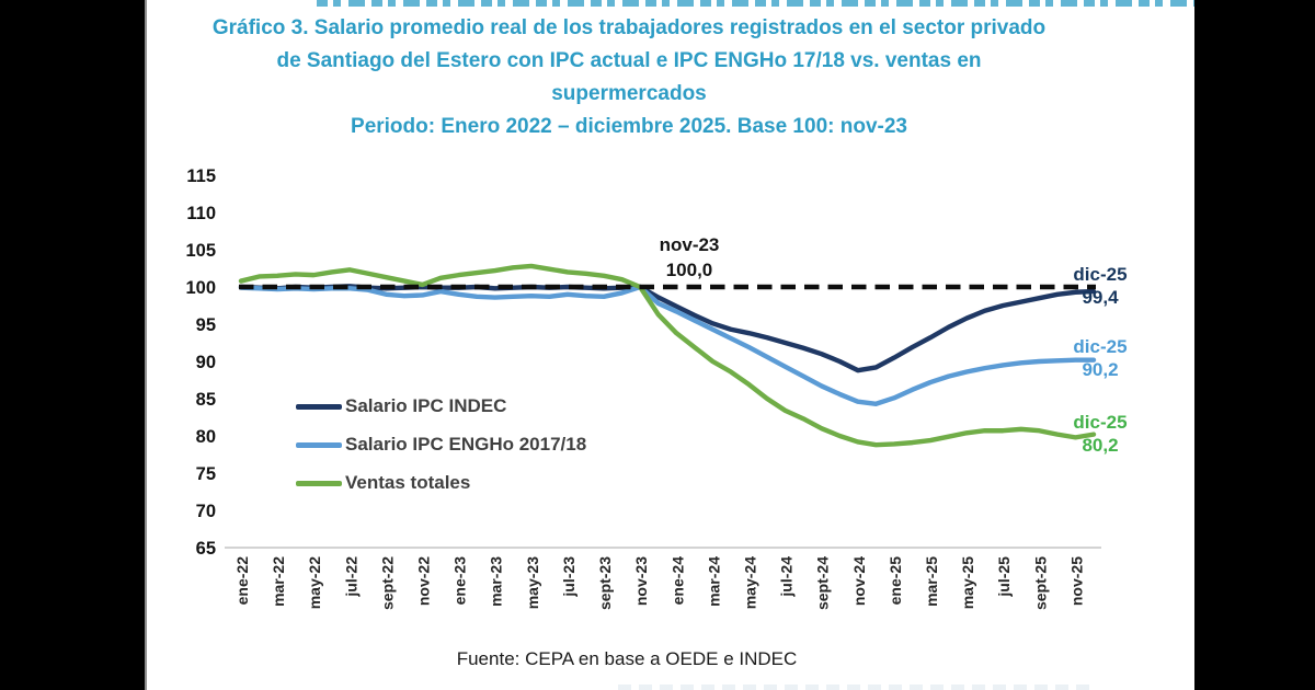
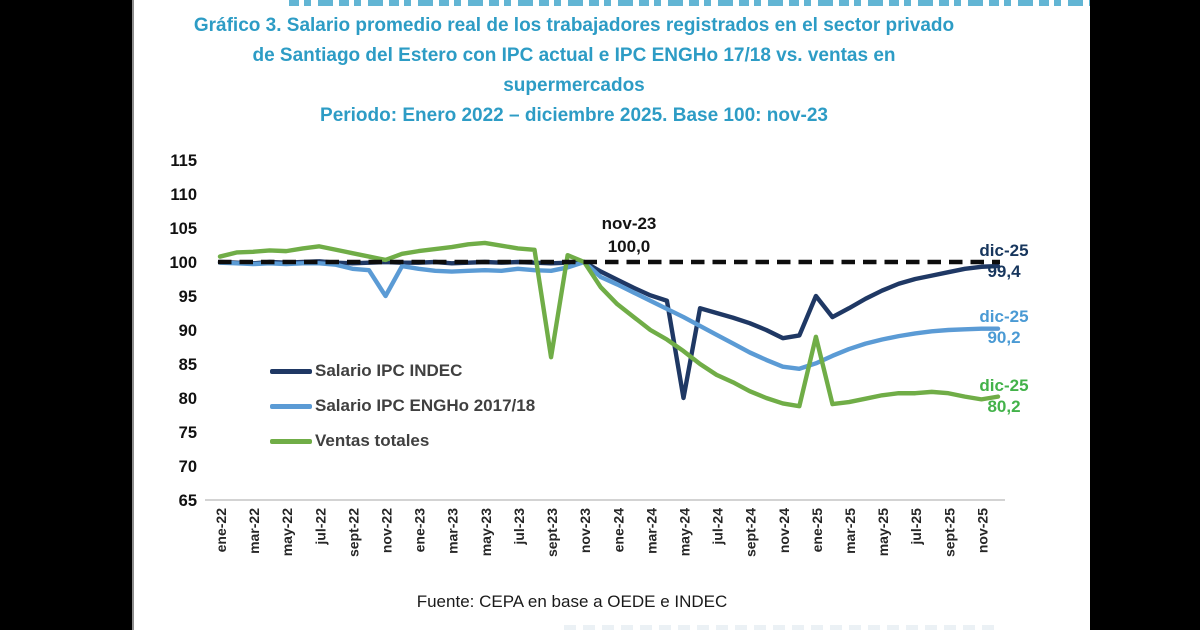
Salario IPC ENGHo 2017/18/nov-22: 99 -> 95
Ventas totales/sept-23: 102 -> 86
Salario IPC INDEC/may-24: 94 -> 80
Salario IPC INDEC/ene-25: 90 -> 95
Ventas totales/ene-25: 79 -> 89
